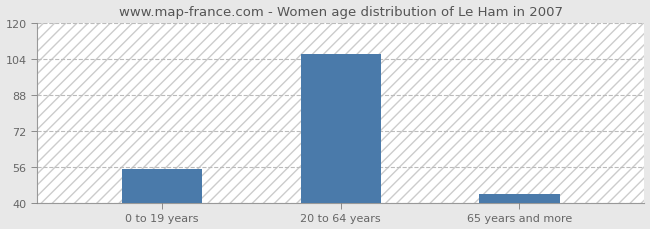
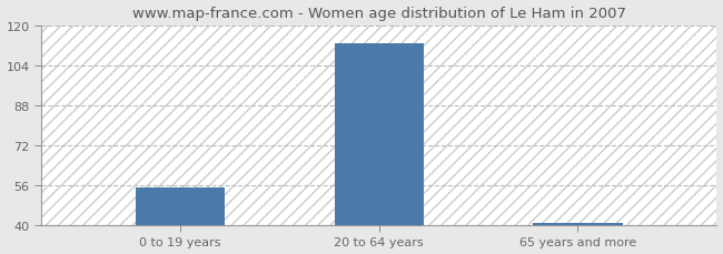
20 to 64 years: 106 -> 113
65 years and more: 44 -> 41
